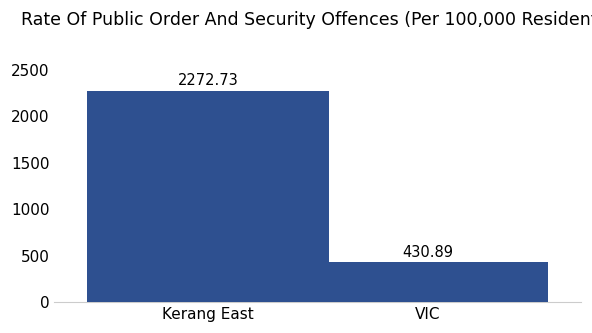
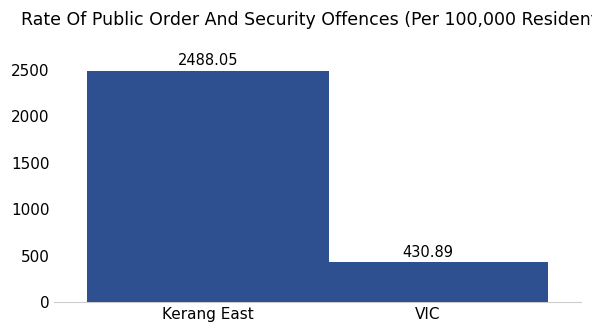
Kerang East: 2272.73 -> 2488.05
